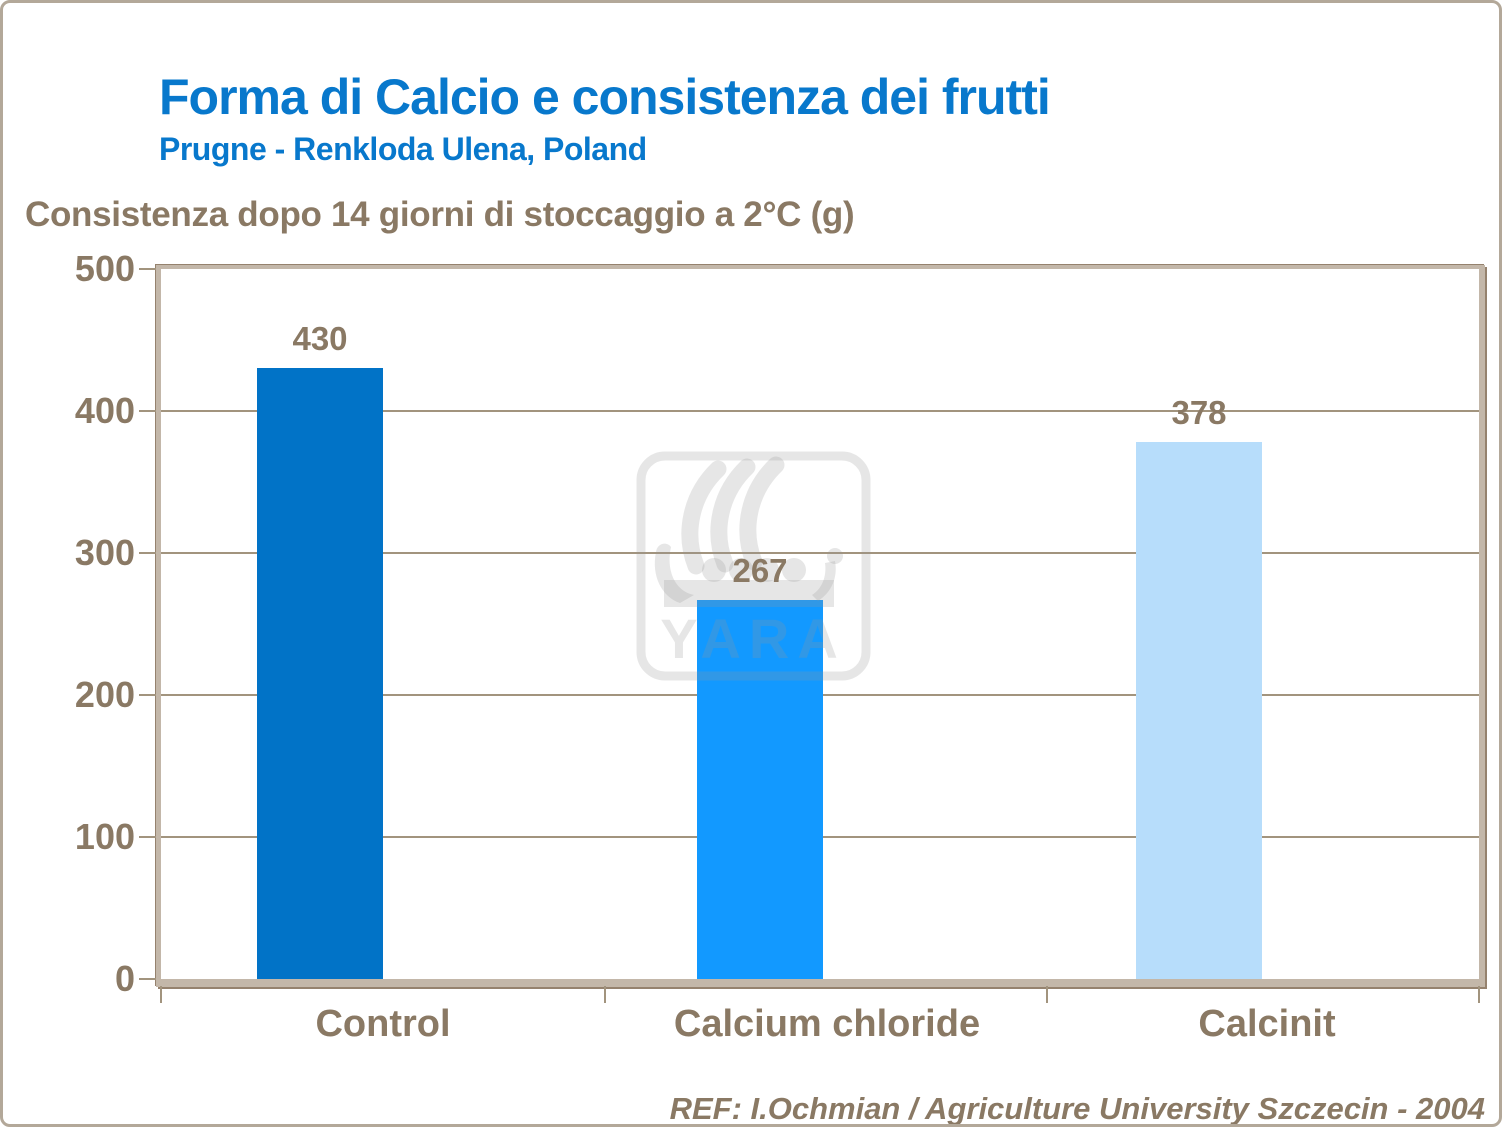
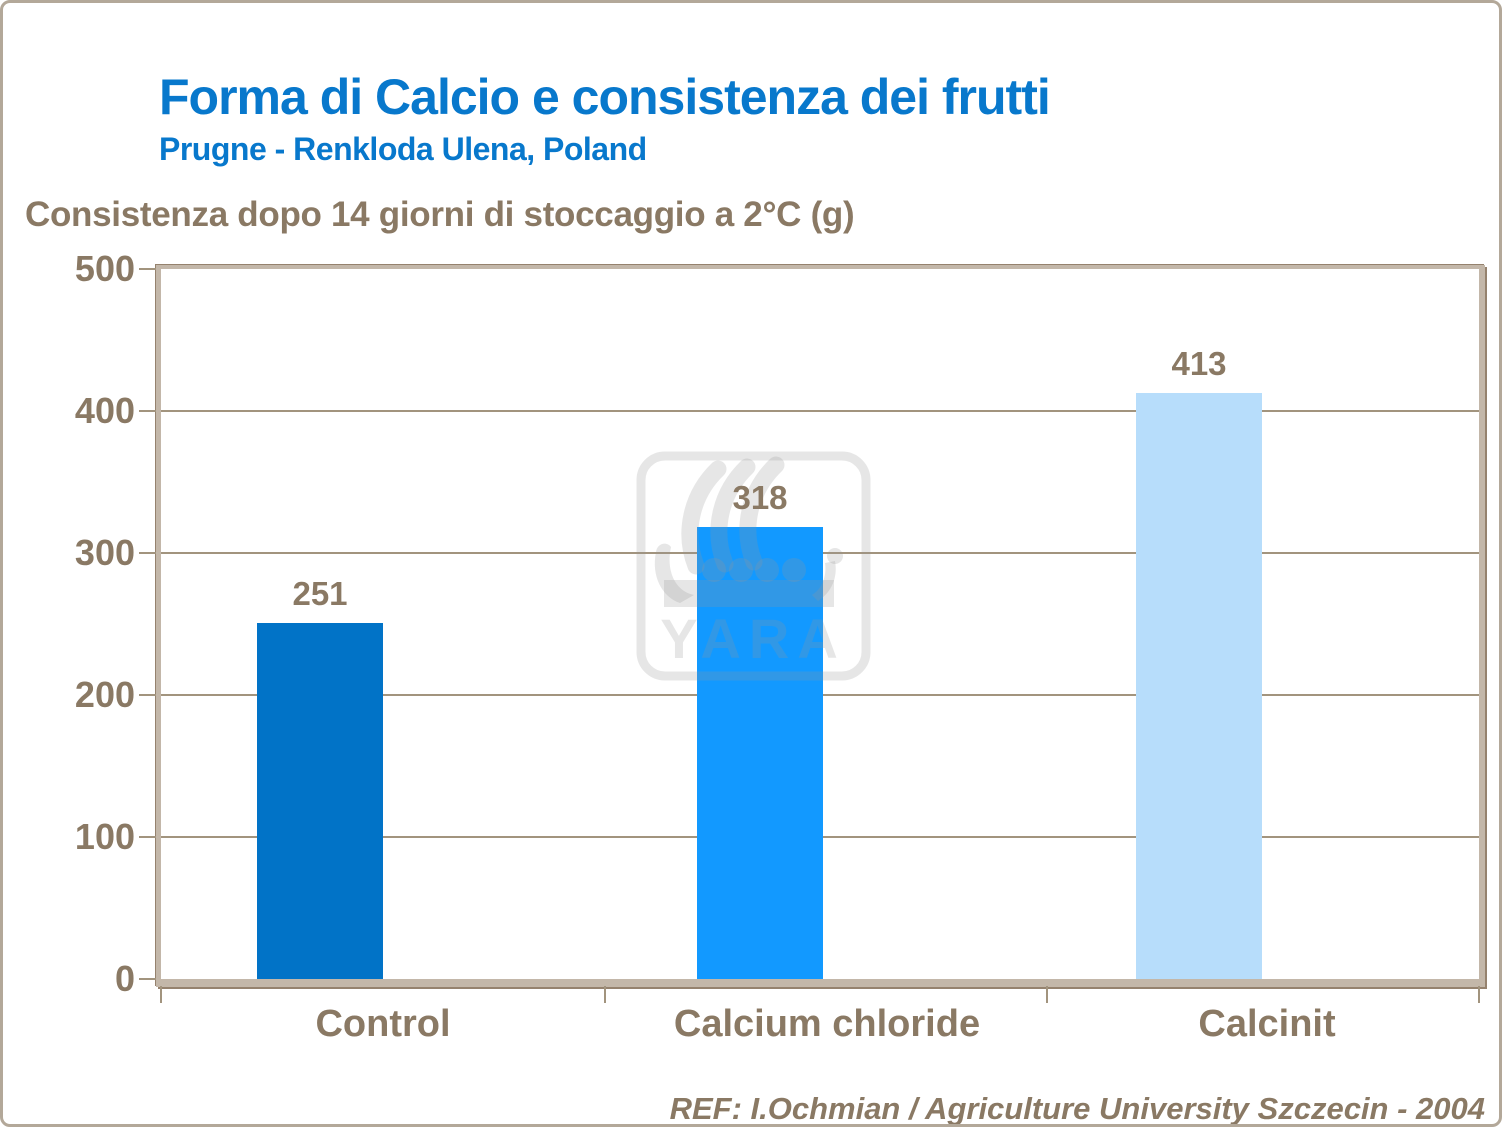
Control: 430 -> 251
Calcium chloride: 267 -> 318
Calcinit: 378 -> 413
